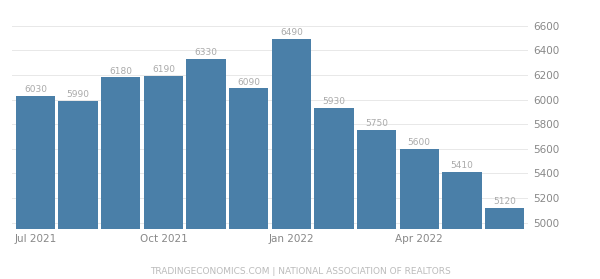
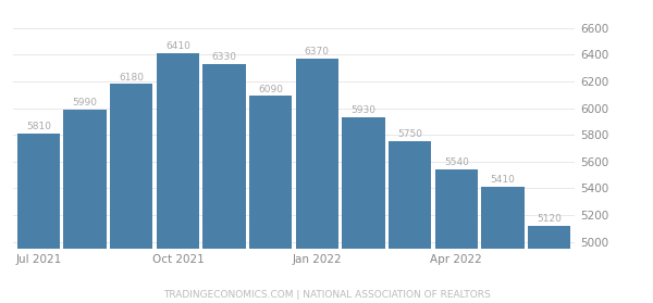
Jul 2021: 6030 -> 5810
Oct 2021: 6190 -> 6410
Jan 2022: 6490 -> 6370
Apr 2022: 5600 -> 5540
